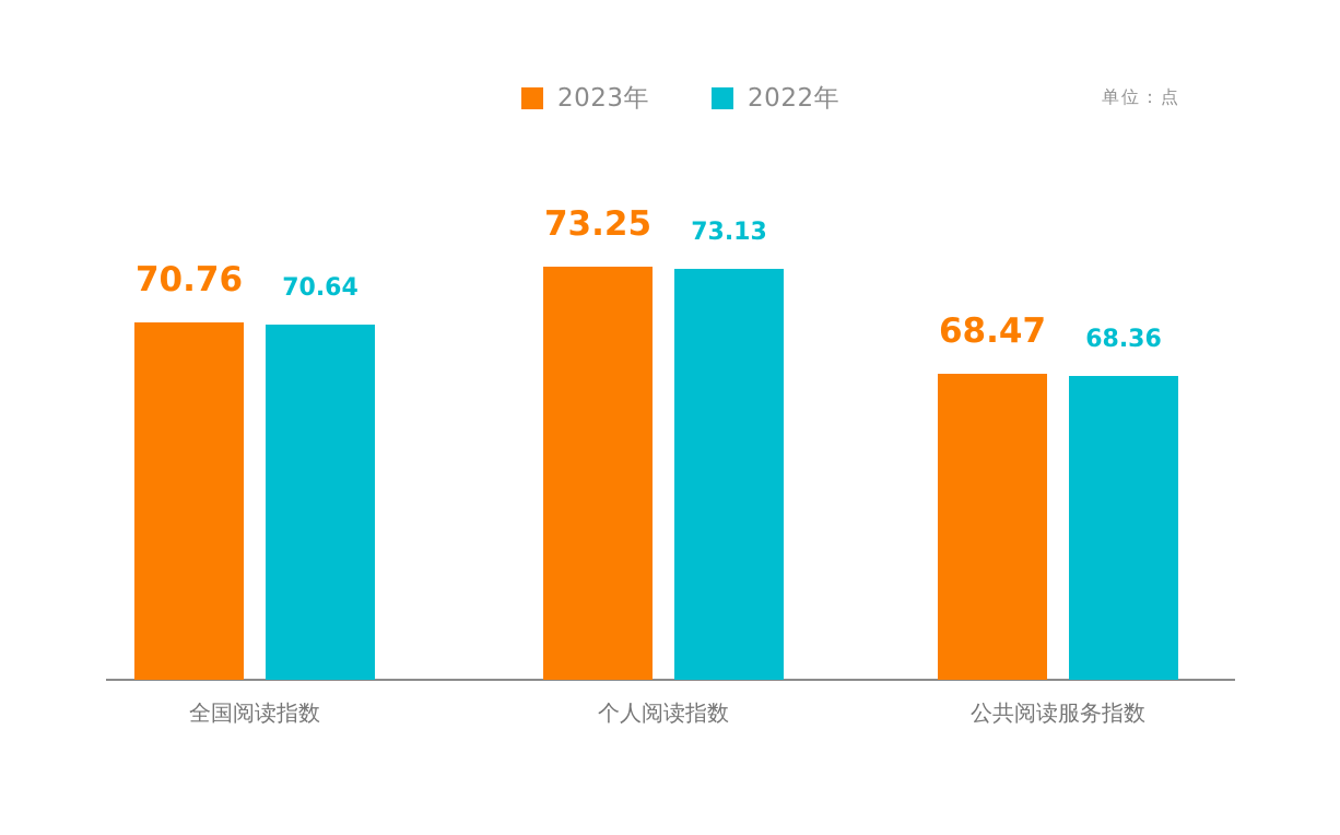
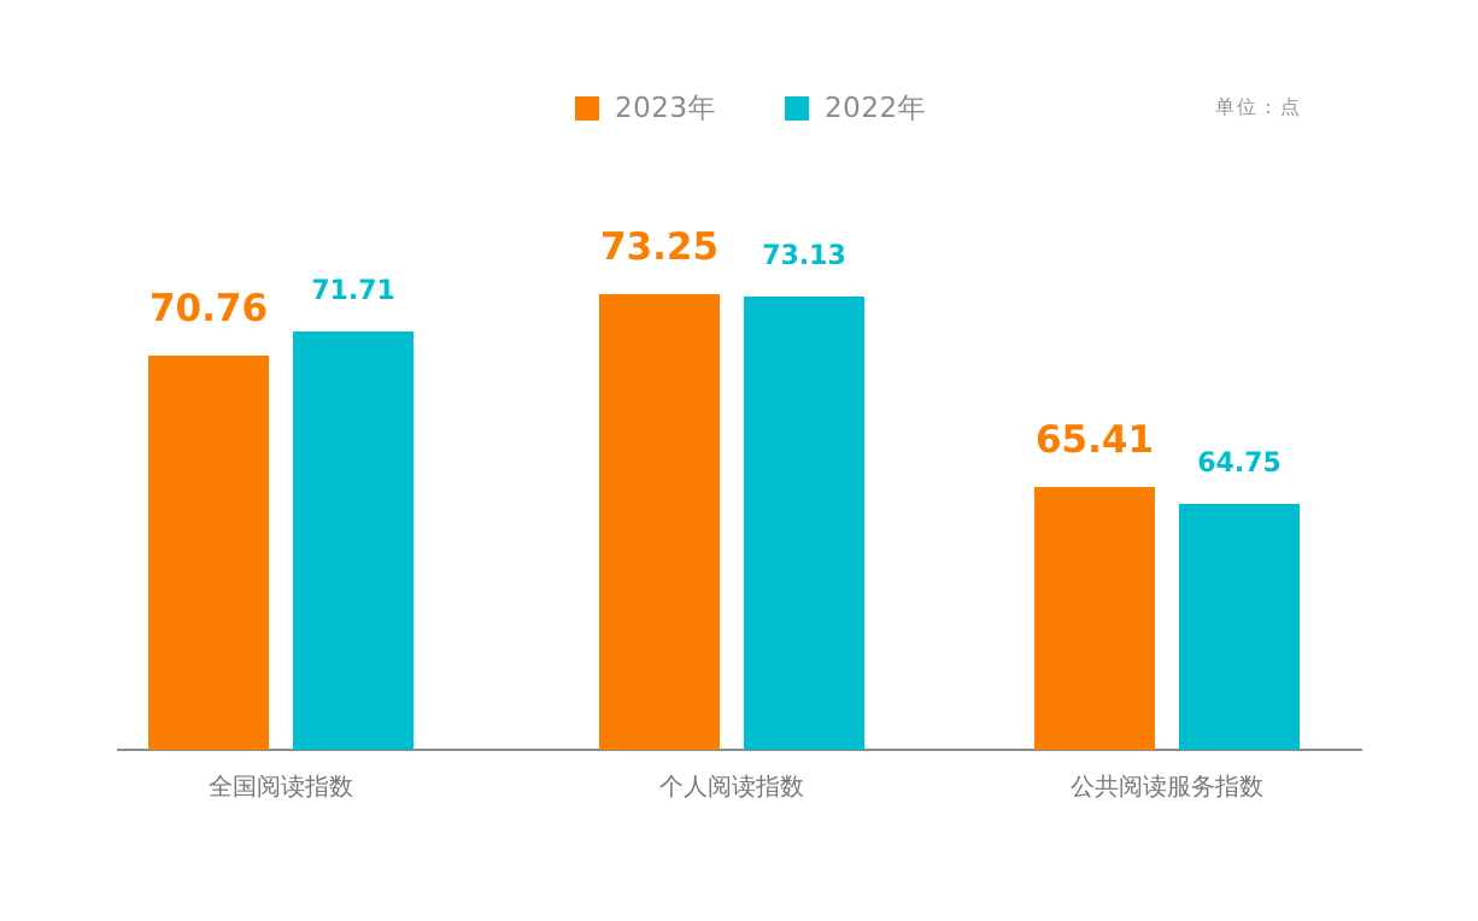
2022年/全国阅读指数: 70.64 -> 71.71
2023年/公共阅读服务指数: 68.47 -> 65.41
2022年/公共阅读服务指数: 68.36 -> 64.75
